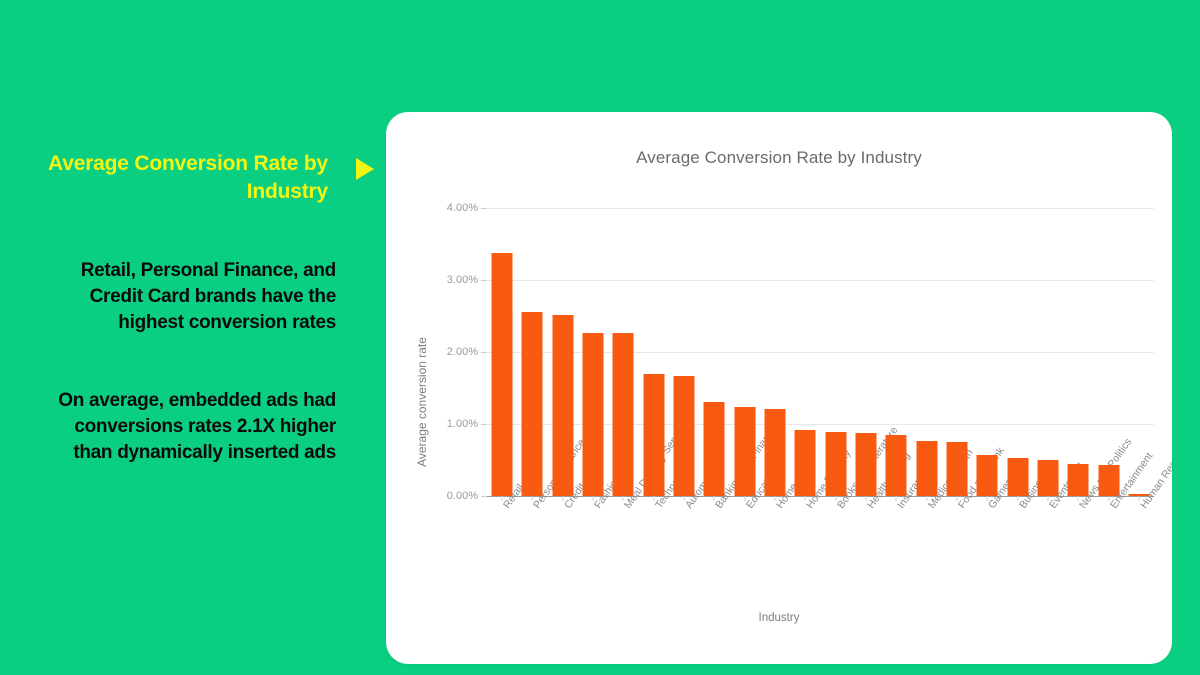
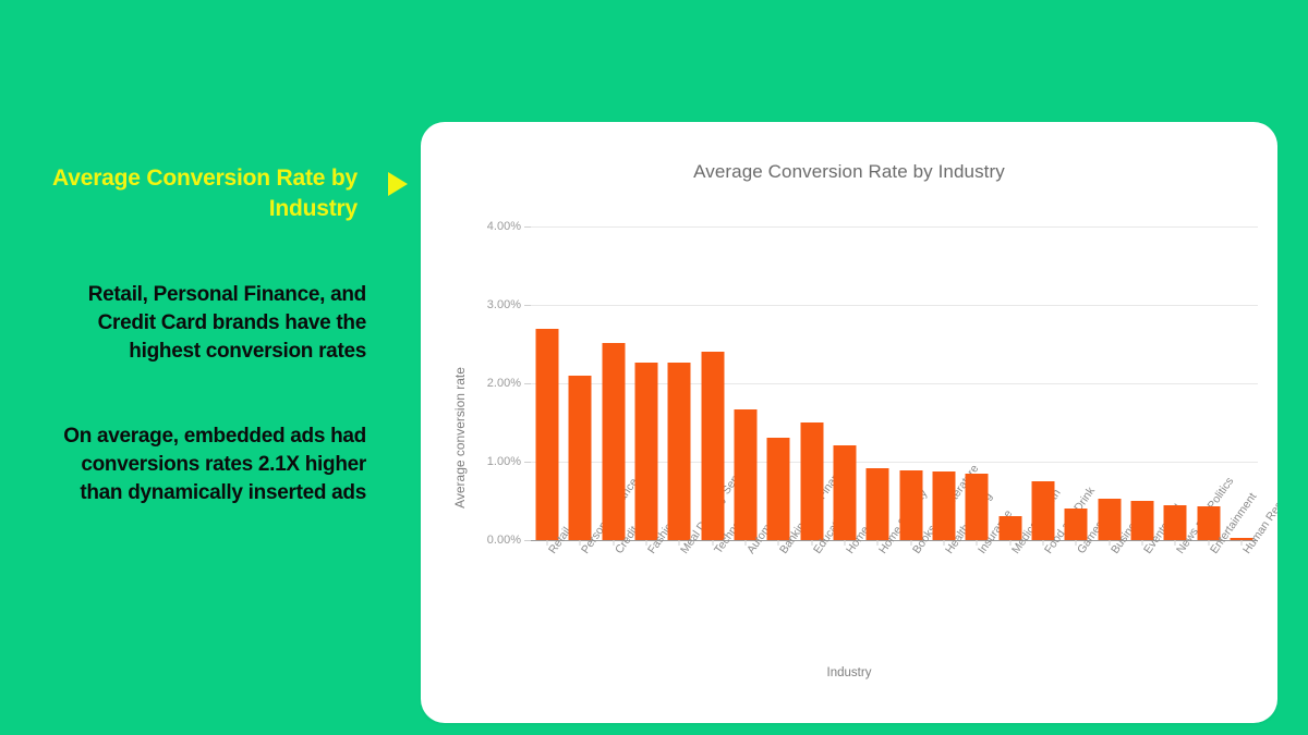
Retail: 3.4% -> 2.7%
Personal Finance: 2.5% -> 2.1%
Technology: 1.7% -> 2.4%
Education: 1.2% -> 1.5%
Medical Health: 0.8% -> 0.3%
Games: 0.6% -> 0.4%
